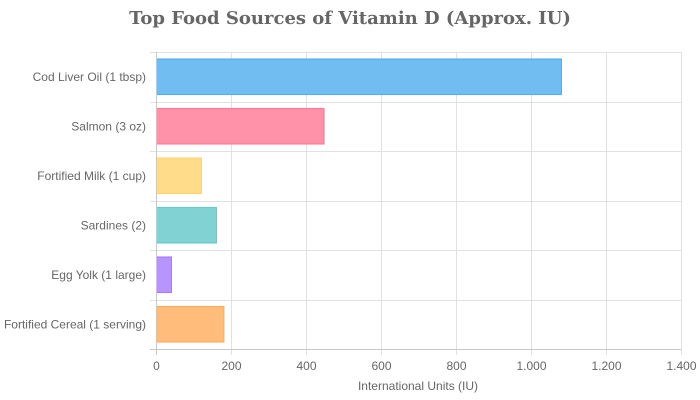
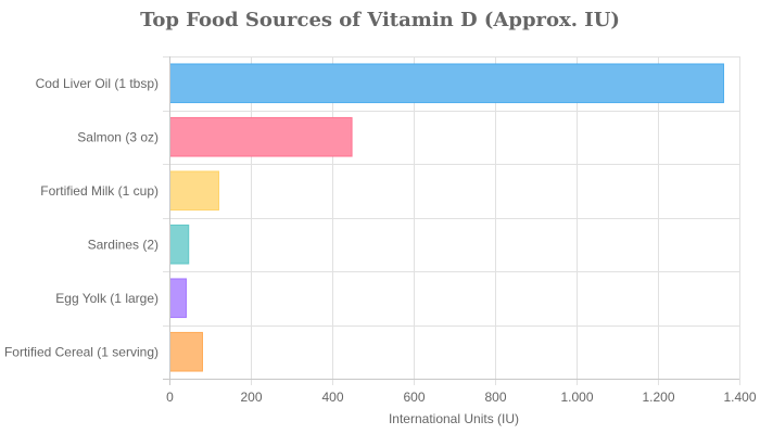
Cod Liver Oil (1 tbsp): 1080 -> 1360
Sardines (2): 160 -> 50
Fortified Cereal (1 serving): 180 -> 80
